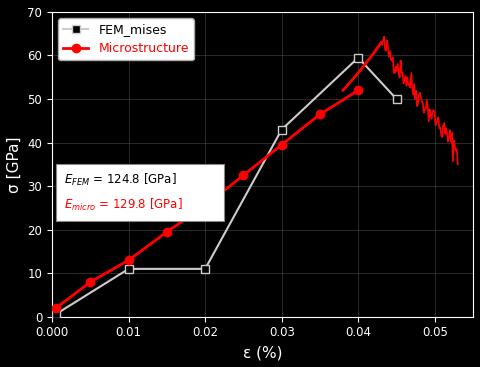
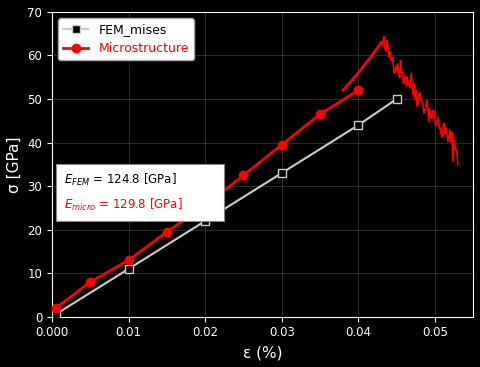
FEM_mises/0.02: 11.0 -> 22.0
FEM_mises/0.03: 43.0 -> 33.0
FEM_mises/0.04: 59.5 -> 44.0
